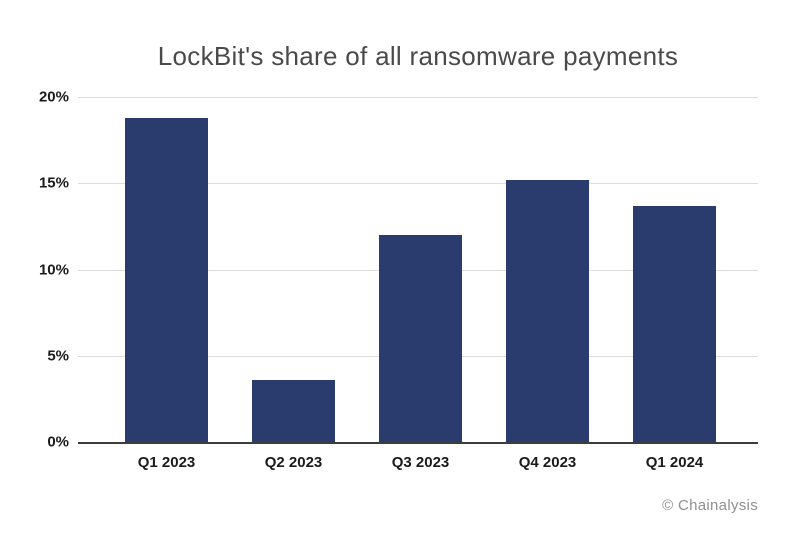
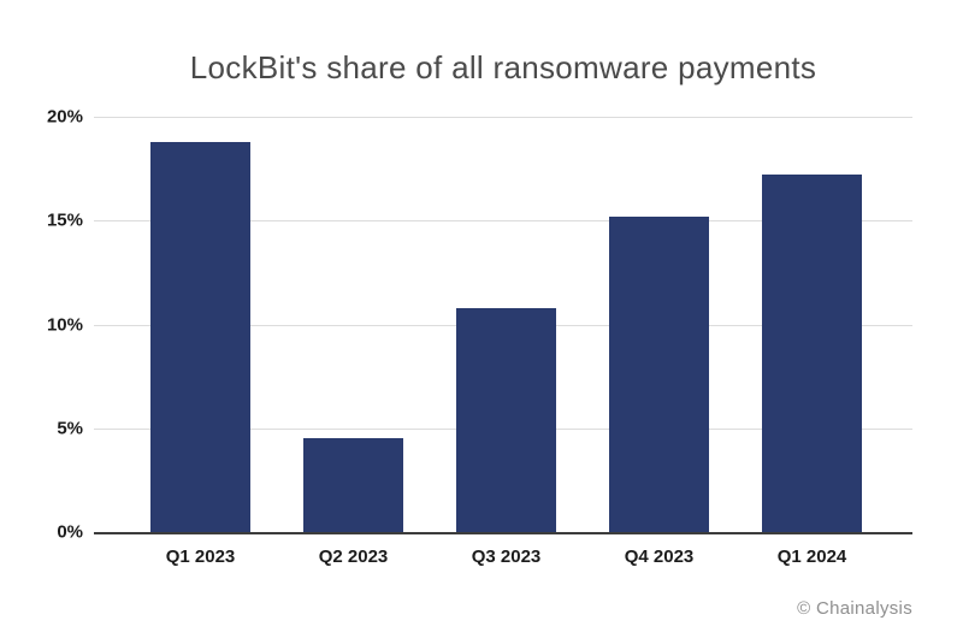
Q2 2023: 3.6% -> 4.5%
Q3 2023: 12.0% -> 10.8%
Q1 2024: 13.7% -> 17.2%
